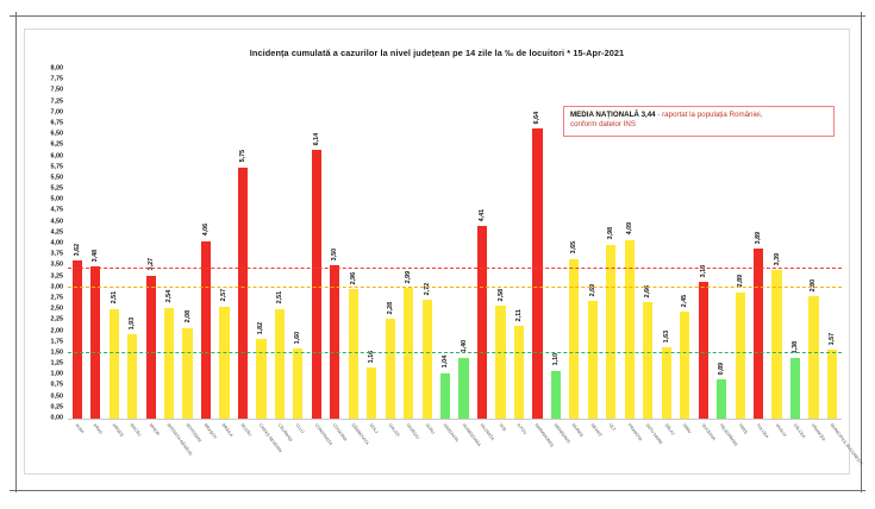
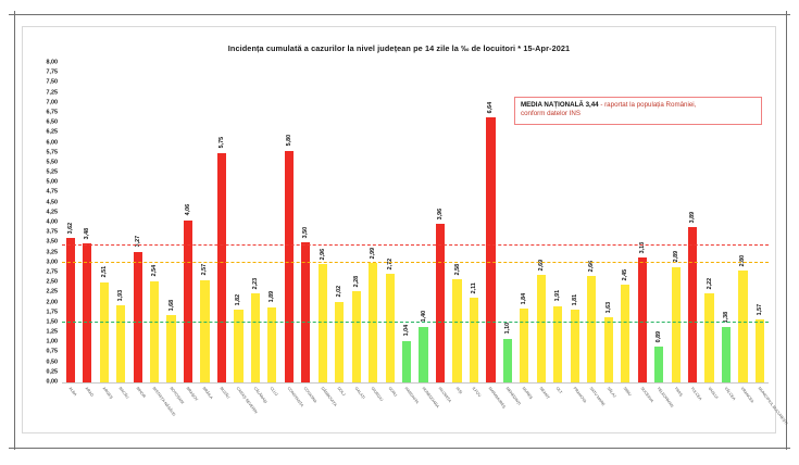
BOTOȘANI: 2,08 -> 1,68
CĂLĂRAȘI: 2,51 -> 2,23
CLUJ: 1,60 -> 1,89
CONSTANȚA: 6,14 -> 5,80
DOLJ: 1,16 -> 2,02
IALOMIȚA: 4,41 -> 3,96
MUREȘ: 3,65 -> 1,84
OLT: 3,98 -> 1,91
PRAHOVA: 4,09 -> 1,81
VASLUI: 3,39 -> 2,22
